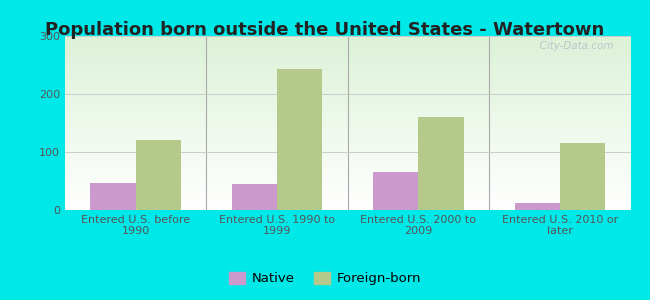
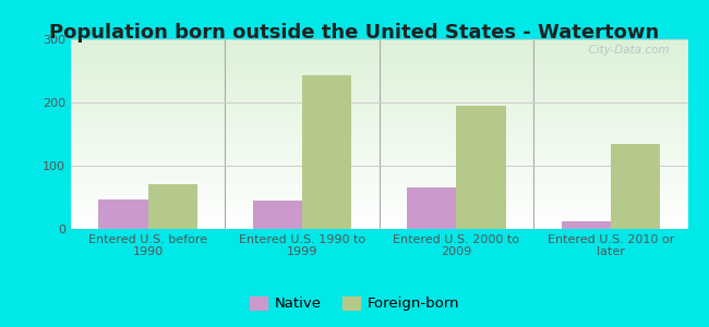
Foreign-born/Entered U.S. before 1990: 120 -> 70
Foreign-born/Entered U.S. 2000 to 2009: 160 -> 194
Foreign-born/Entered U.S. 2010 or later: 115 -> 134
